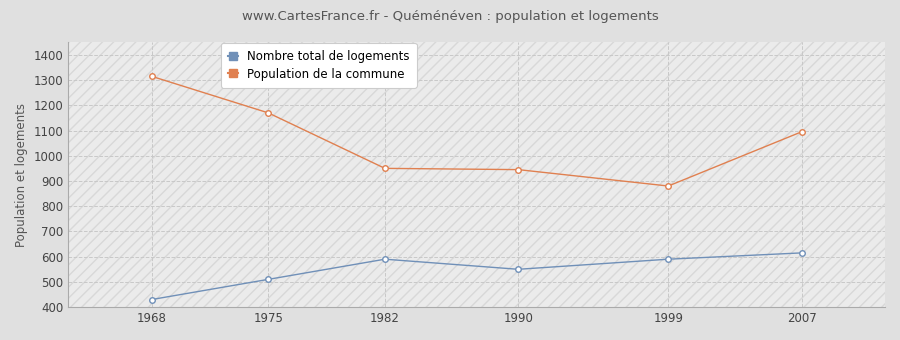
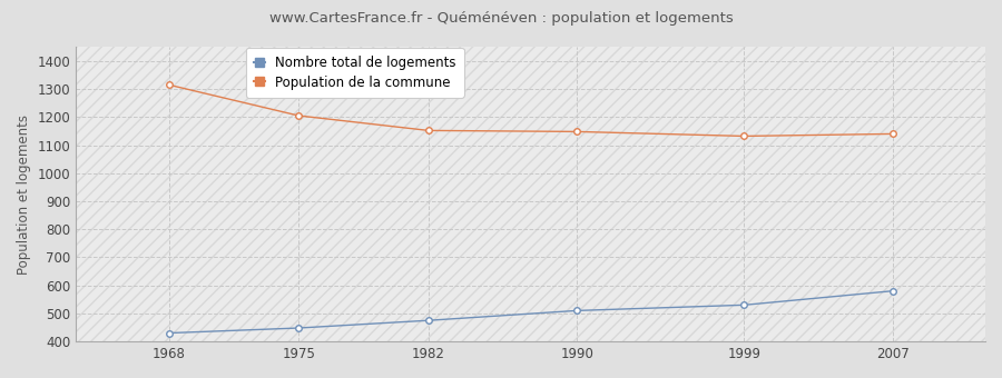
Nombre total de logements/1975: 510 -> 448
Population de la commune/1975: 1170 -> 1205
Nombre total de logements/1982: 590 -> 475
Population de la commune/1982: 950 -> 1152
Nombre total de logements/1990: 550 -> 510
Population de la commune/1990: 945 -> 1148
Nombre total de logements/1999: 590 -> 530
Population de la commune/1999: 880 -> 1132
Nombre total de logements/2007: 615 -> 580
Population de la commune/2007: 1095 -> 1140
